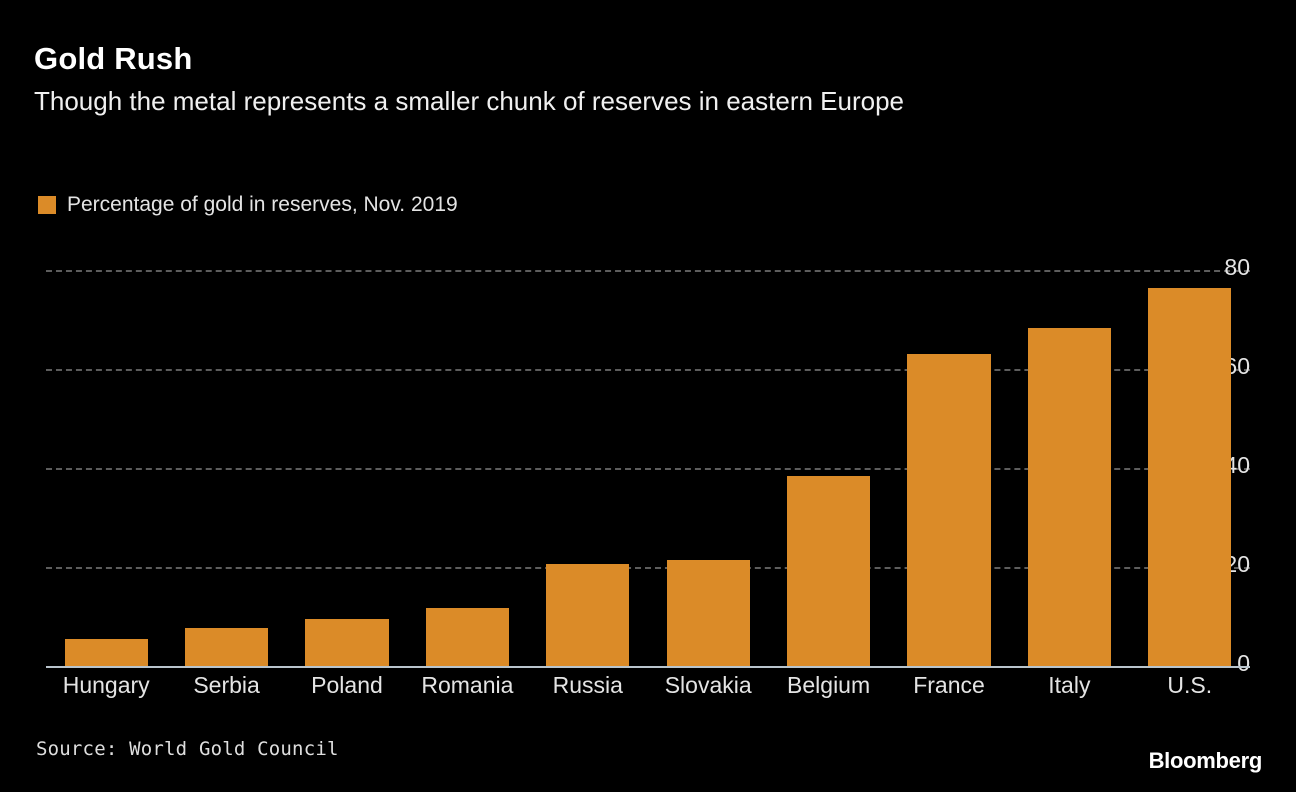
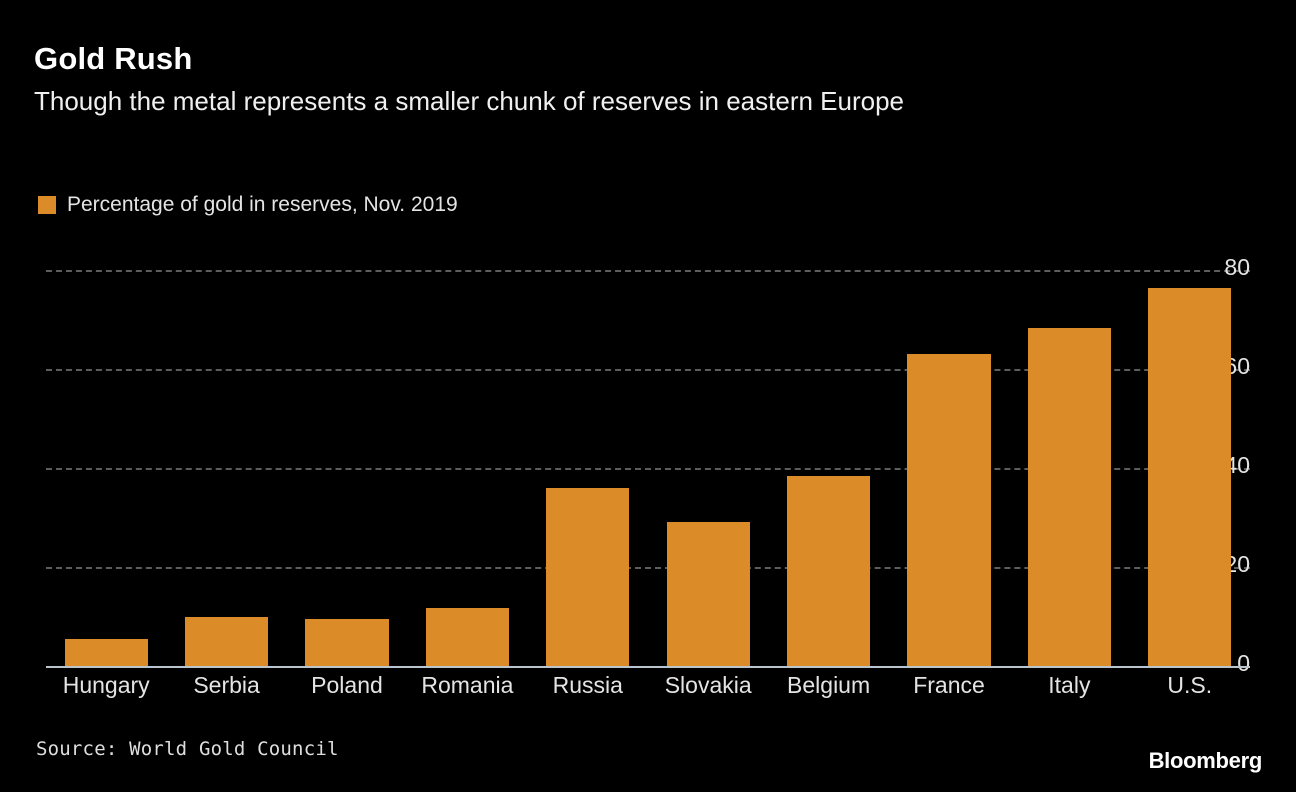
Serbia: 8 -> 10
Russia: 21 -> 36
Slovakia: 21 -> 29
